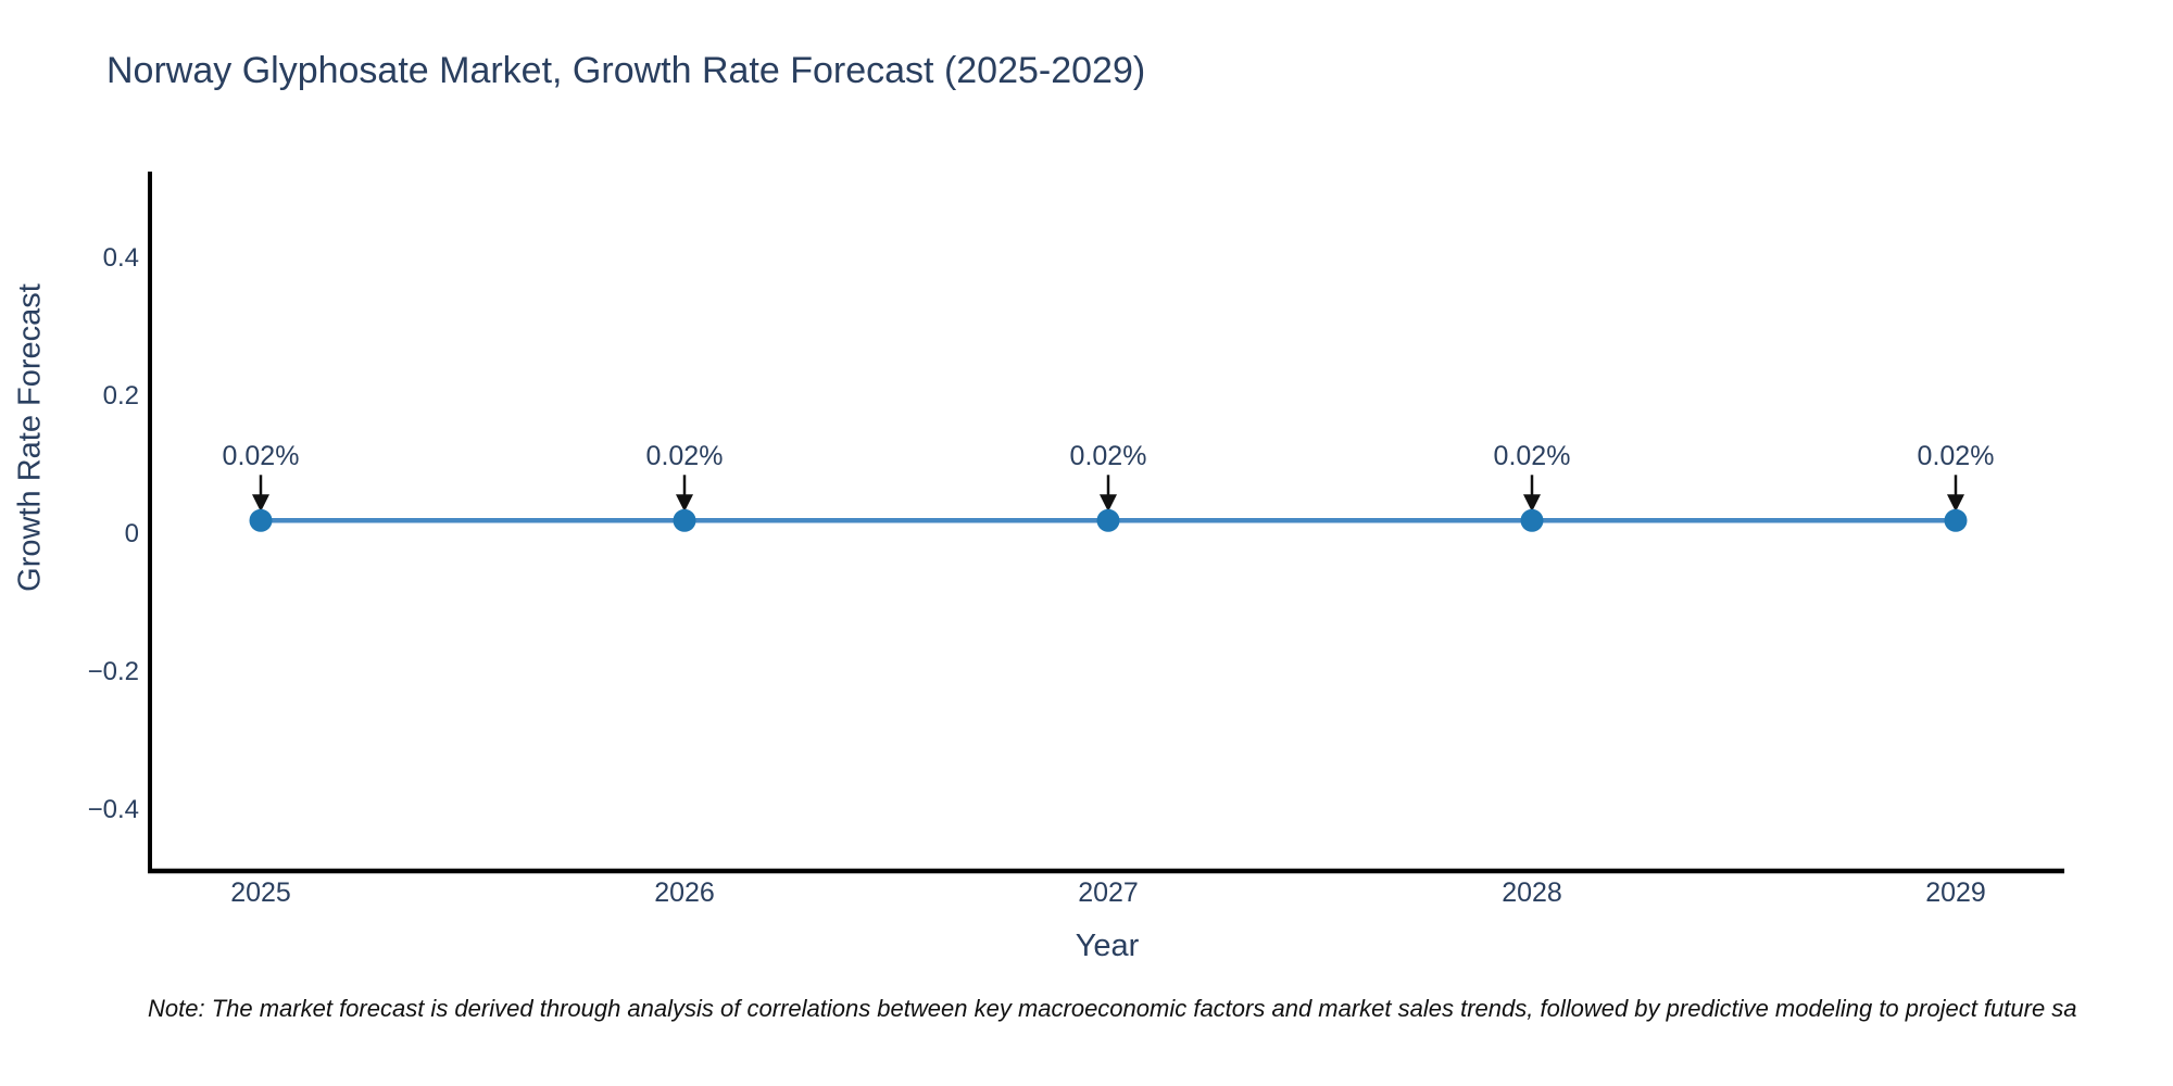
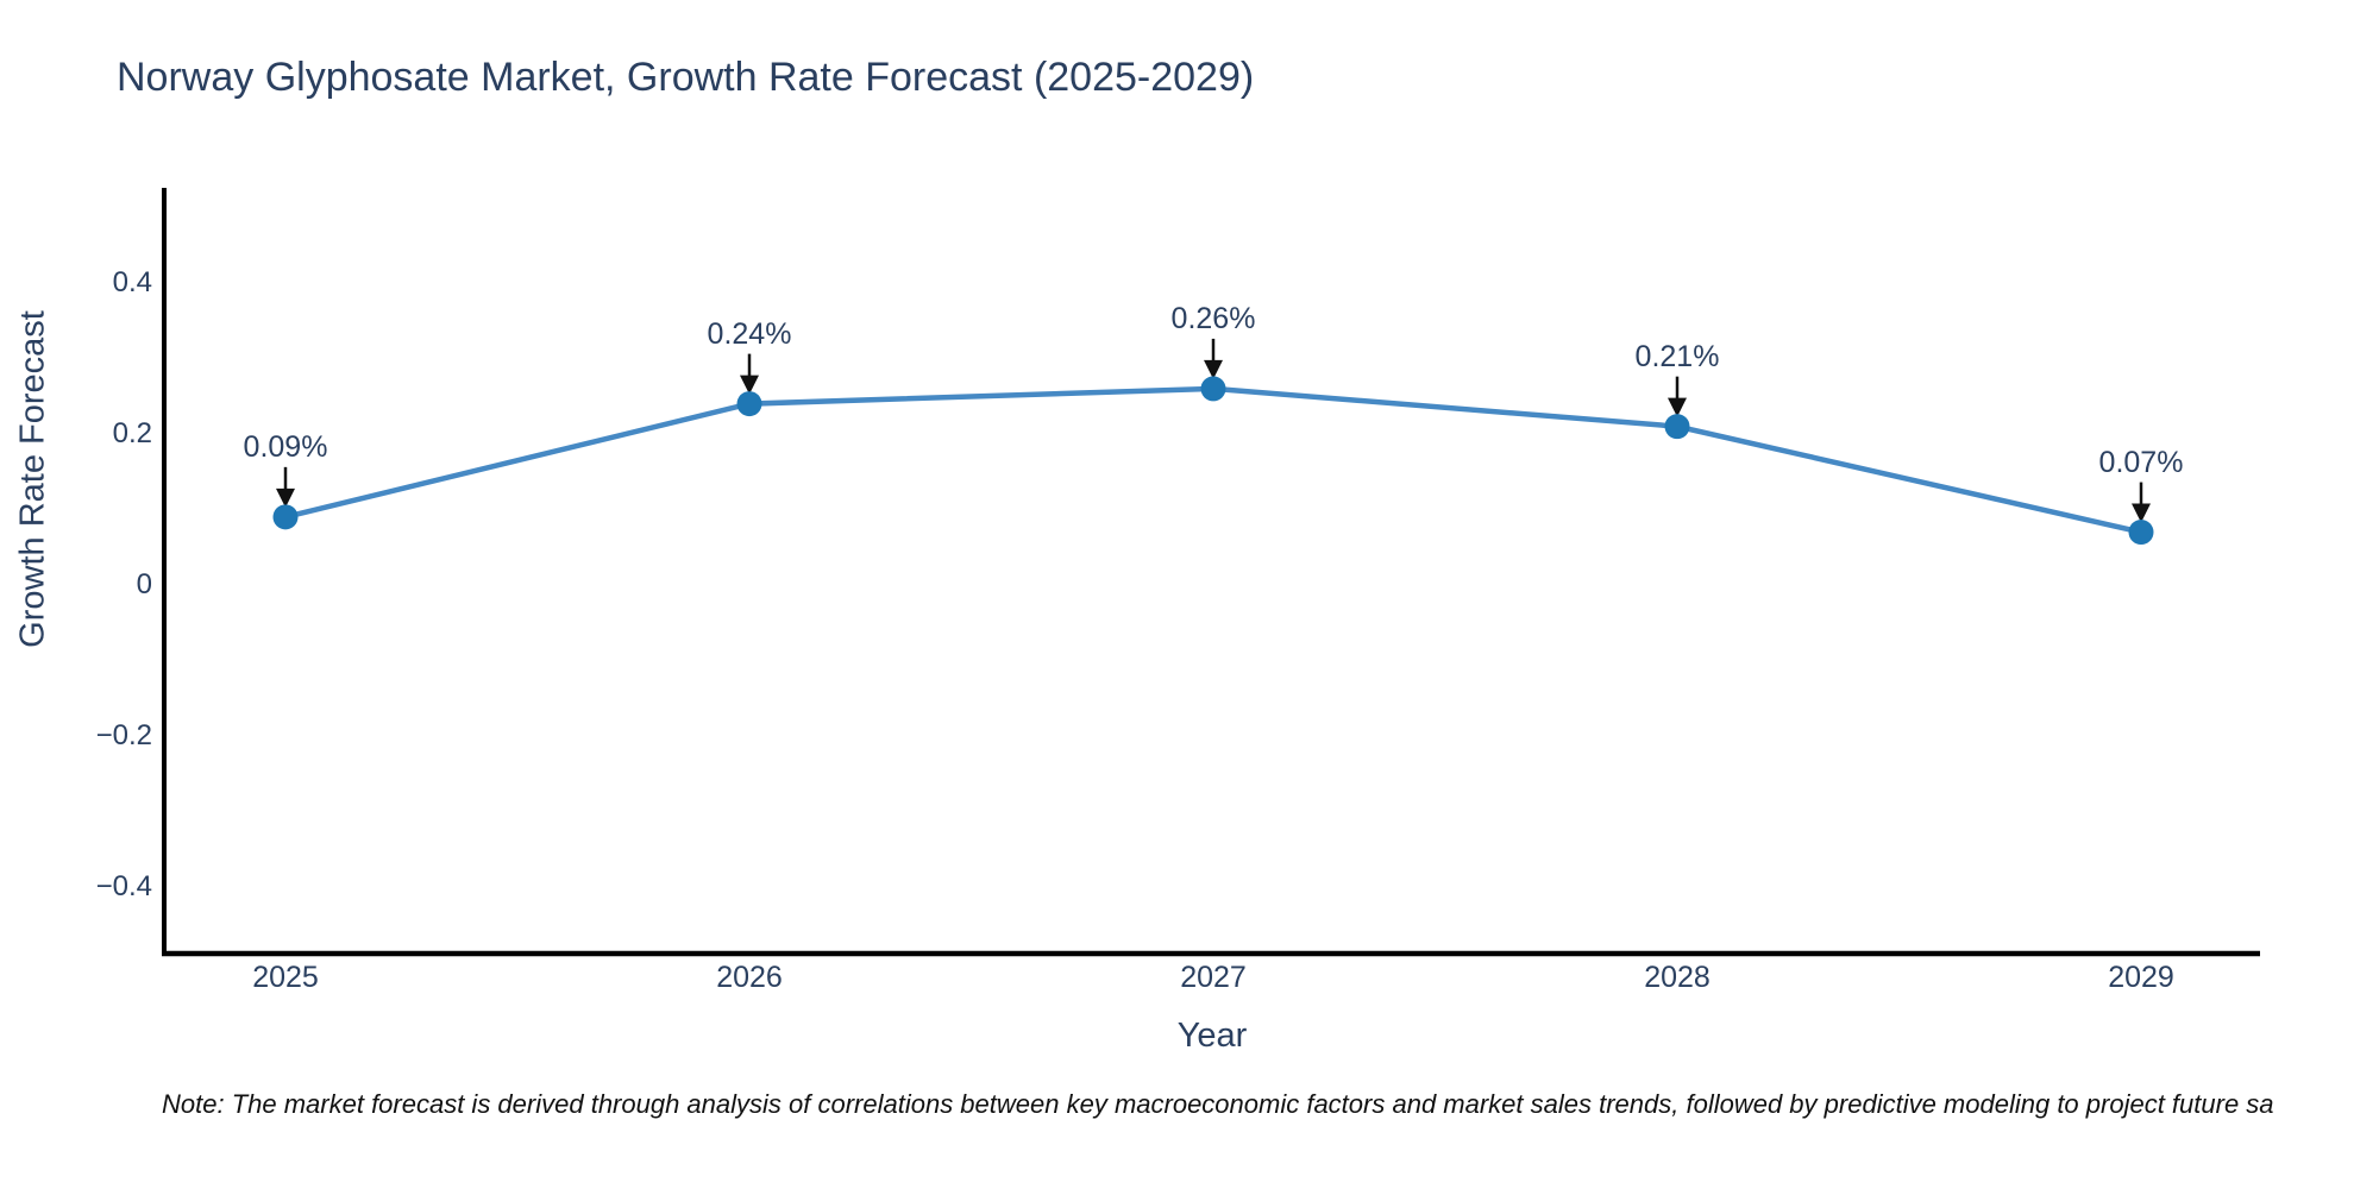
2025: 0.02% -> 0.09%
2026: 0.02% -> 0.24%
2027: 0.02% -> 0.26%
2028: 0.02% -> 0.21%
2029: 0.02% -> 0.07%
